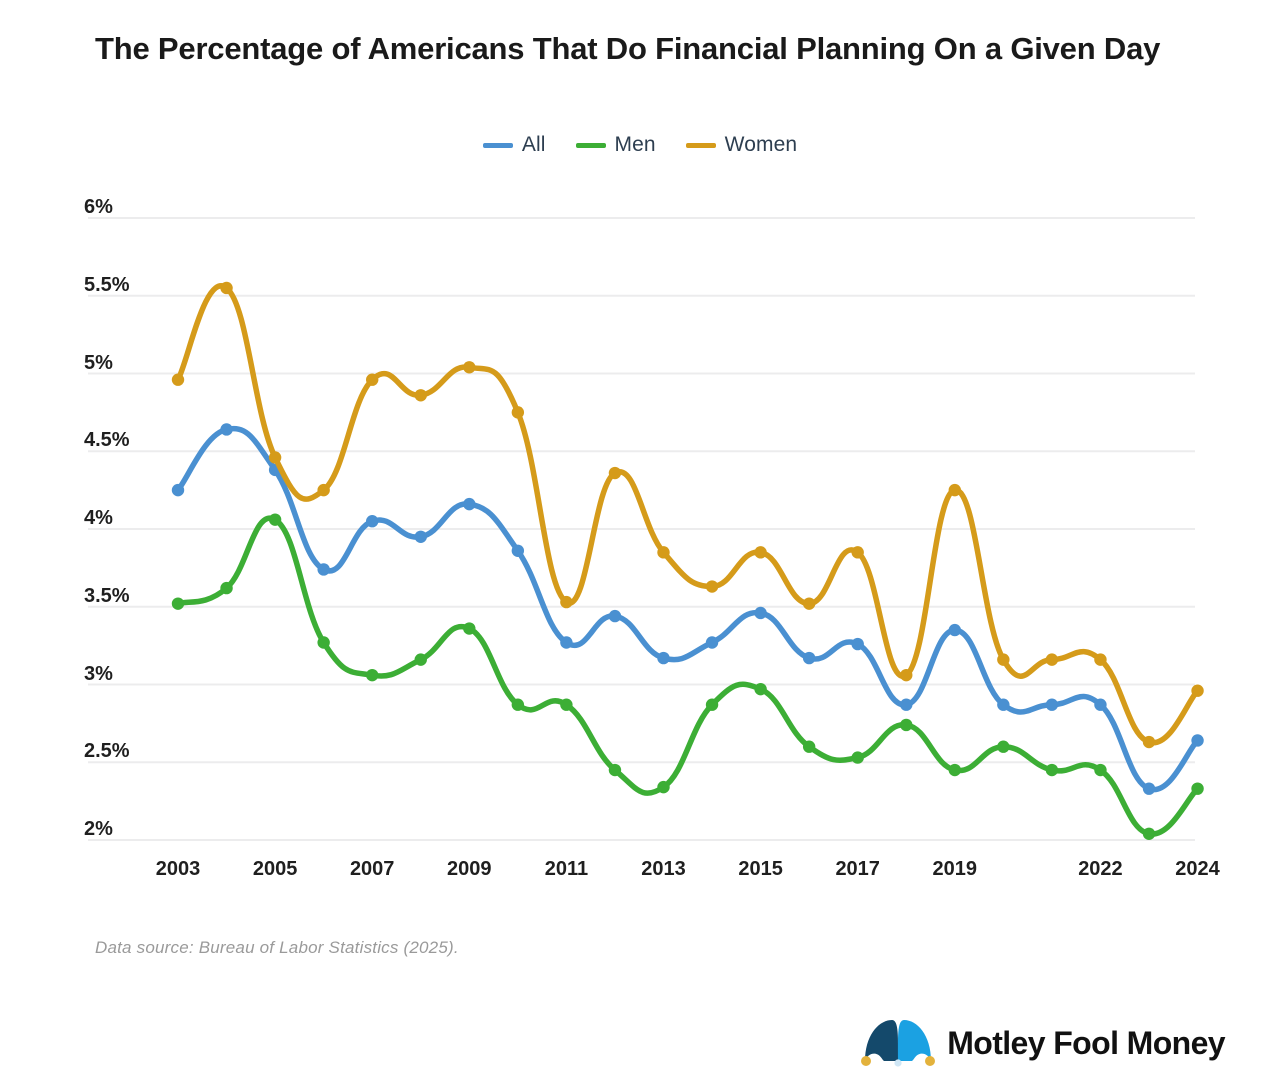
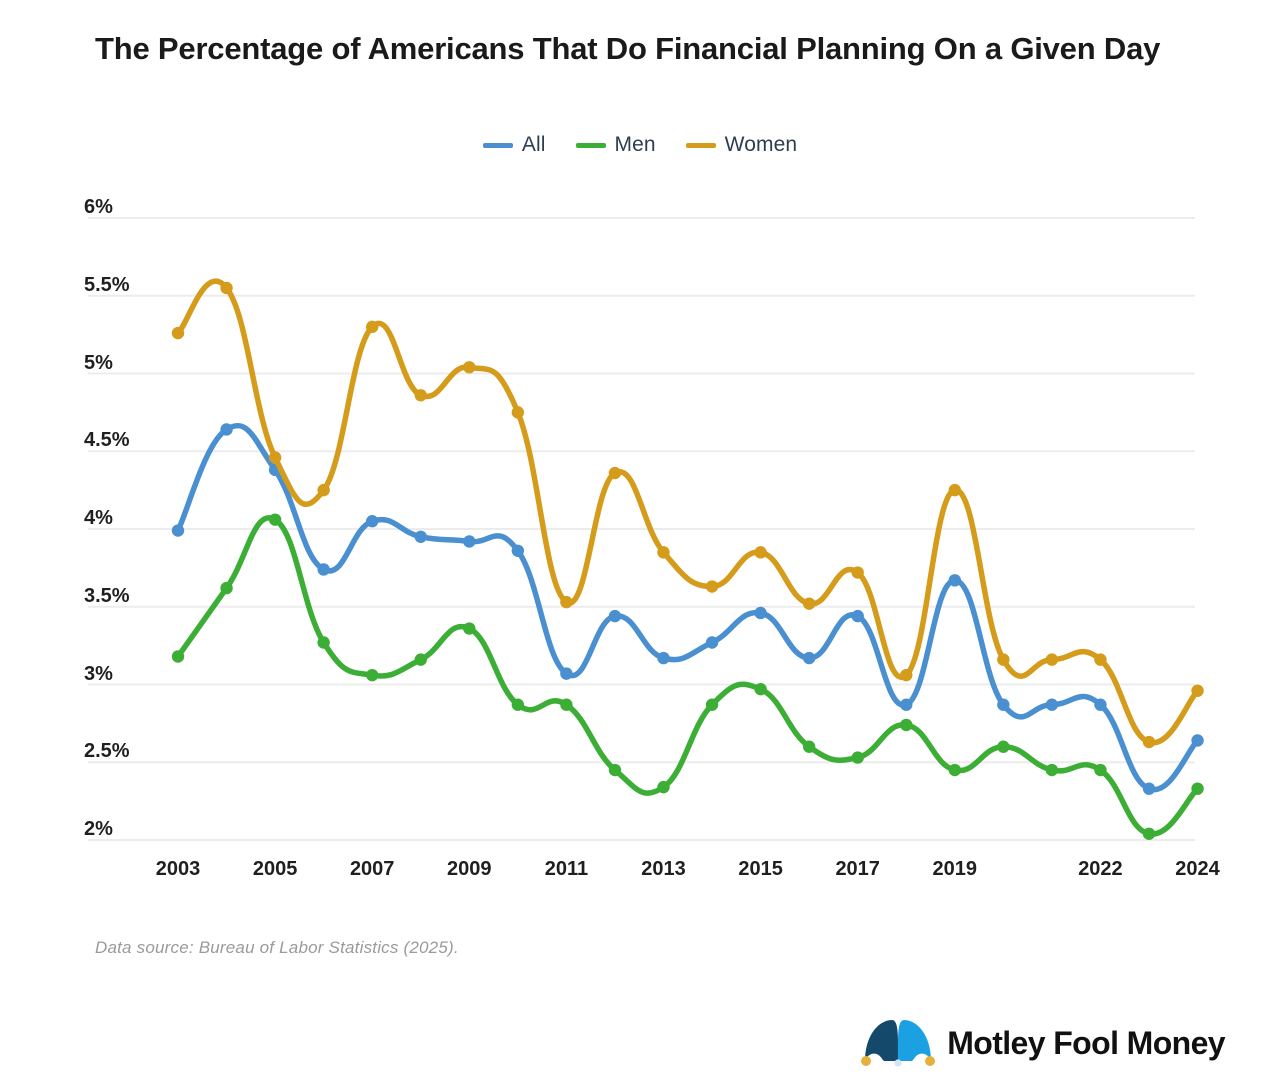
All/2003: 4.25% -> 3.99%
Men/2003: 3.52% -> 3.18%
Women/2003: 4.96% -> 5.26%
Women/2007: 4.96% -> 5.30%
All/2009: 4.16% -> 3.92%
All/2011: 3.27% -> 3.07%
All/2017: 3.26% -> 3.44%
Women/2017: 3.85% -> 3.72%
All/2019: 3.35% -> 3.67%
